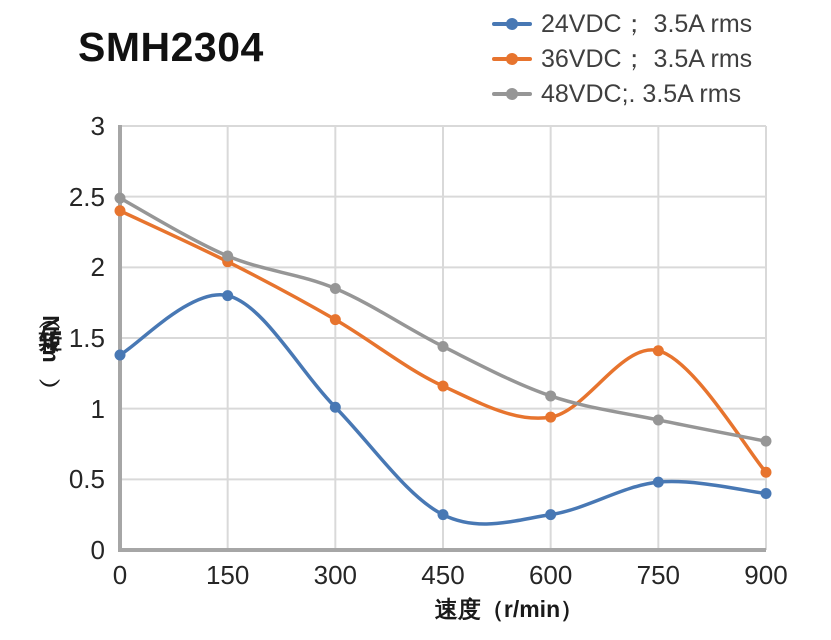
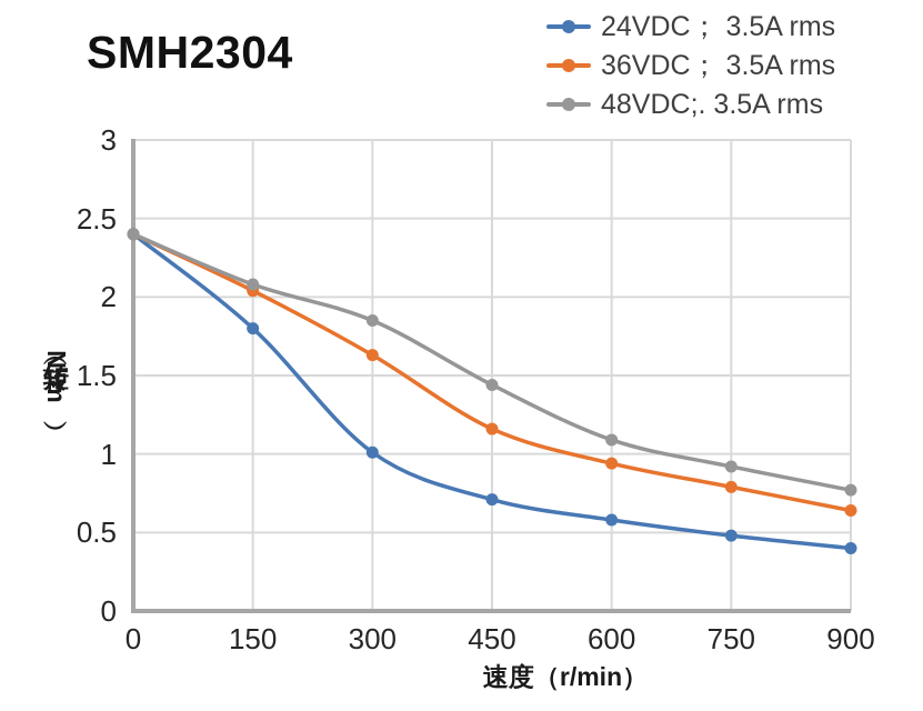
24VDC； 3.5A rms/0: 1.38 -> 2.40
48VDC;. 3.5A rms/0: 2.49 -> 2.40
24VDC； 3.5A rms/450: 0.25 -> 0.71
24VDC； 3.5A rms/600: 0.25 -> 0.58
36VDC； 3.5A rms/750: 1.41 -> 0.79
36VDC； 3.5A rms/900: 0.55 -> 0.64
